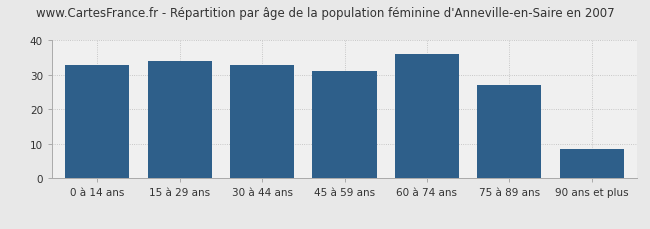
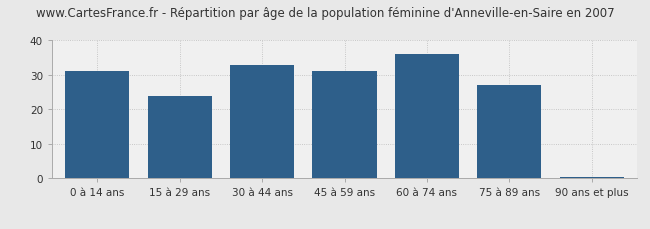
0 à 14 ans: 33.0 -> 31.0
15 à 29 ans: 34.0 -> 24.0
90 ans et plus: 8.5 -> 0.5
